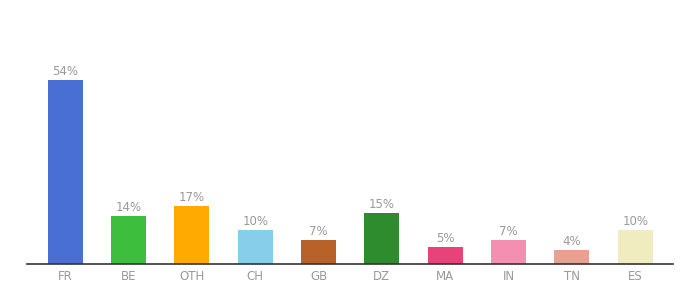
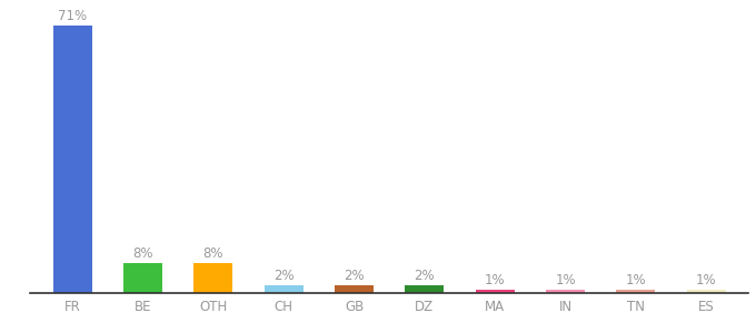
FR: 54% -> 71%
BE: 14% -> 8%
OTH: 17% -> 8%
CH: 10% -> 2%
GB: 7% -> 2%
DZ: 15% -> 2%
MA: 5% -> 1%
IN: 7% -> 1%
TN: 4% -> 1%
ES: 10% -> 1%
